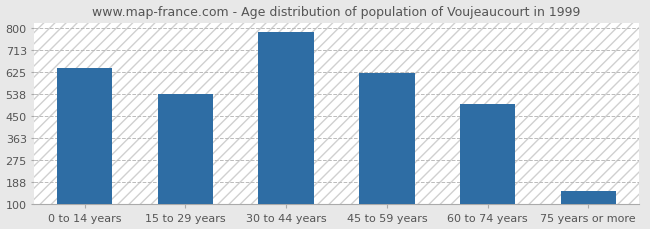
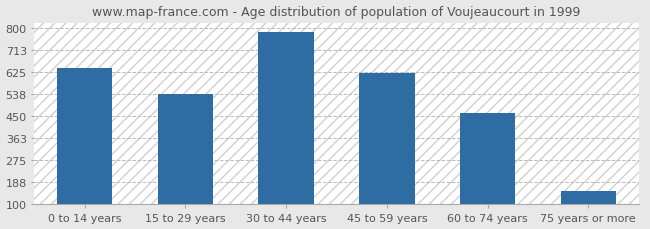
60 to 74 years: 500 -> 463
